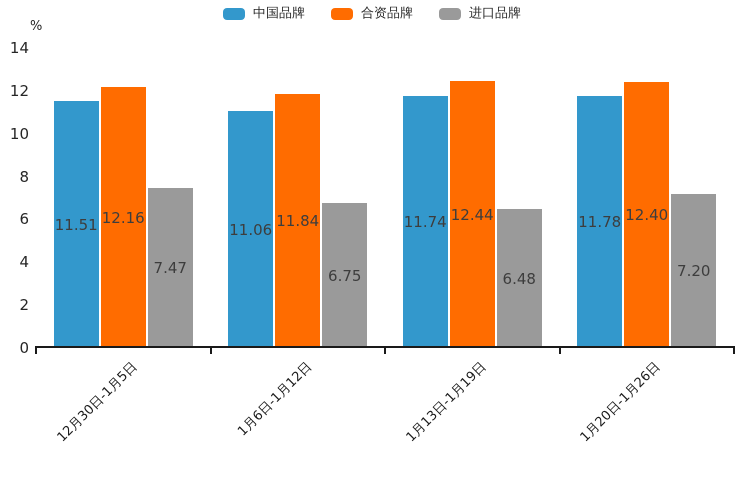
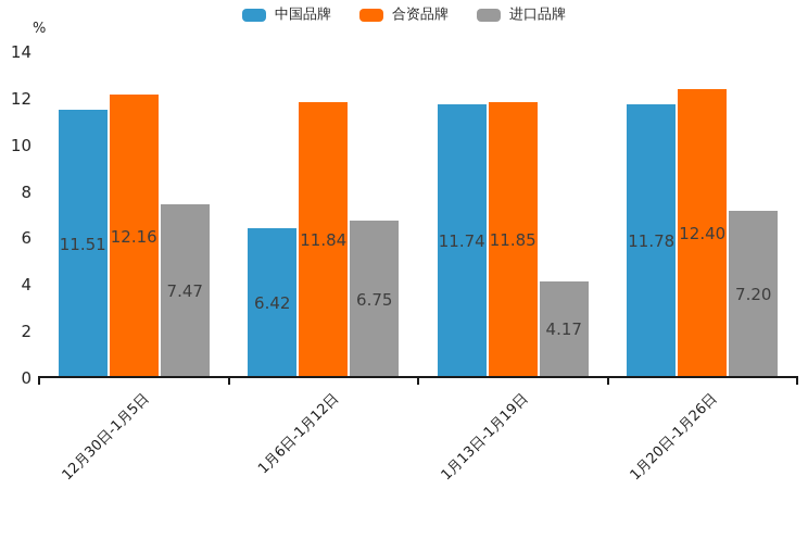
中国品牌/1月6日-1月12日: 11.06 -> 6.42
合资品牌/1月13日-1月19日: 12.44 -> 11.85
进口品牌/1月13日-1月19日: 6.48 -> 4.17
